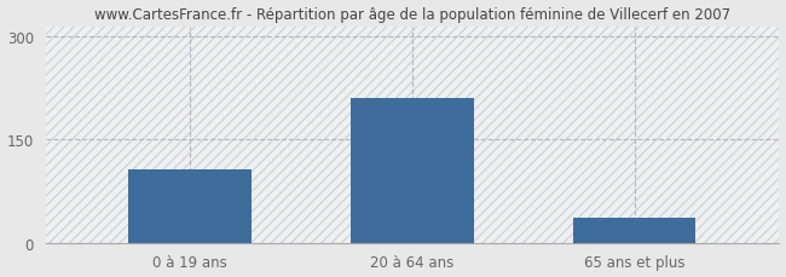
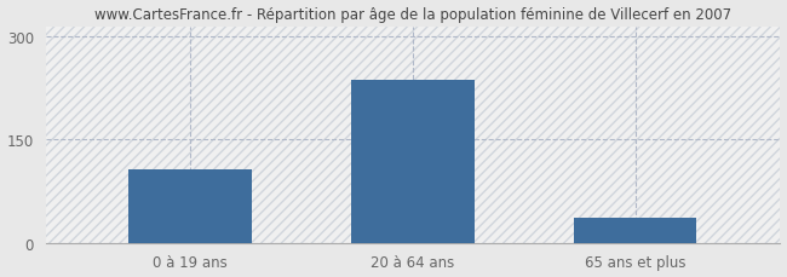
20 à 64 ans: 210 -> 236
